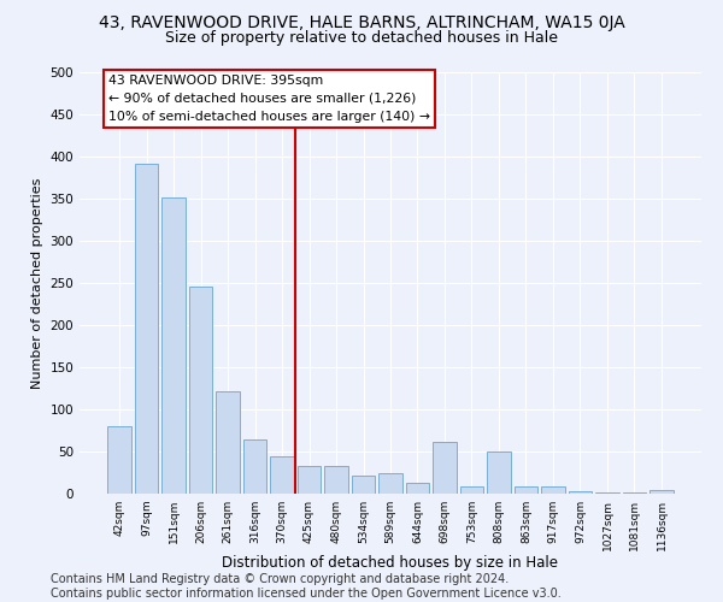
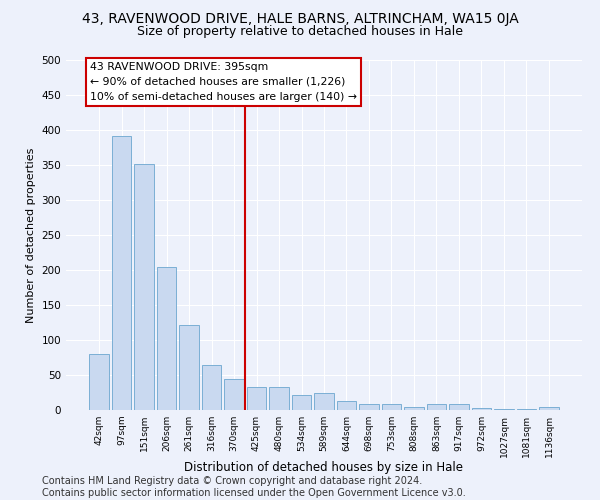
206sqm: 246 -> 205
698sqm: 62 -> 9
808sqm: 50 -> 5
